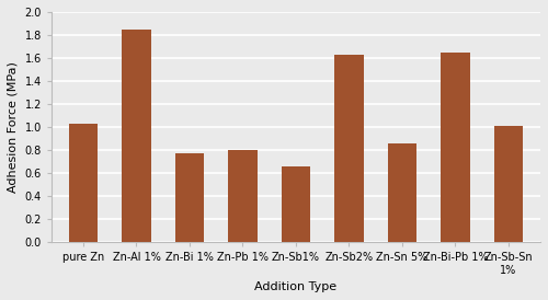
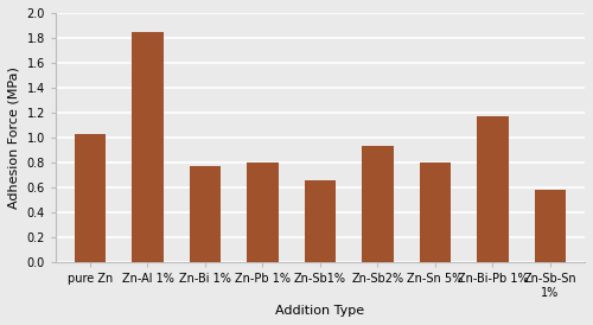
Zn-Sb2%: 1.63 -> 0.93
Zn-Sn 5%: 0.86 -> 0.80
Zn-Bi-Pb 1%: 1.65 -> 1.17
Zn-Sb-Sn 1%: 1.01 -> 0.58
